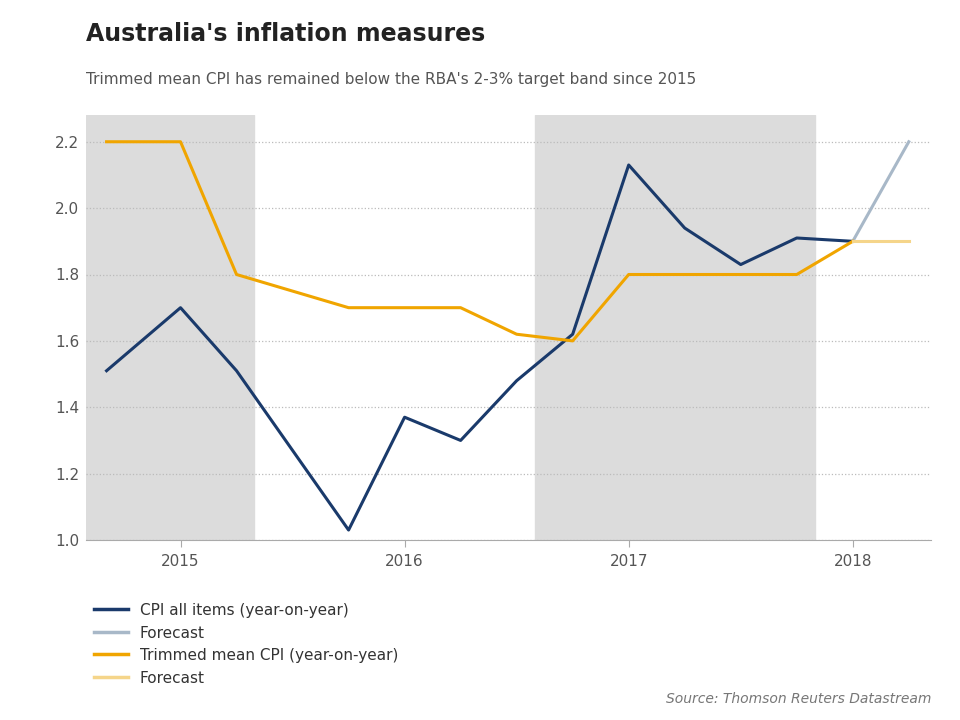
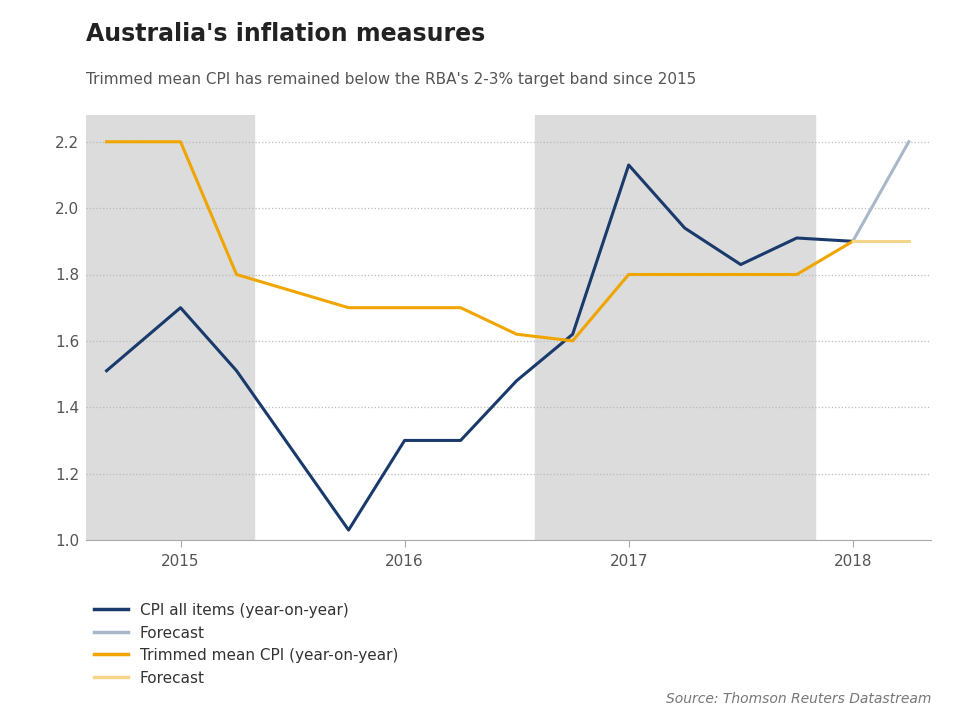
CPI all items (year-on-year)/2016: 1.37 -> 1.30
